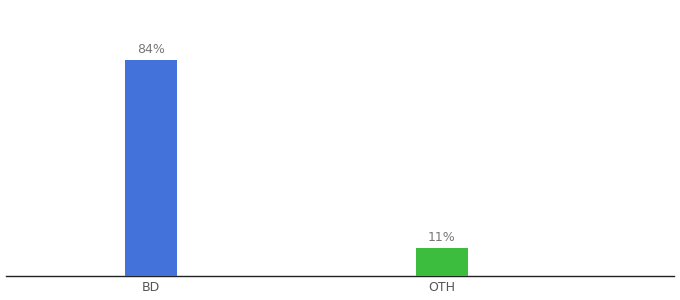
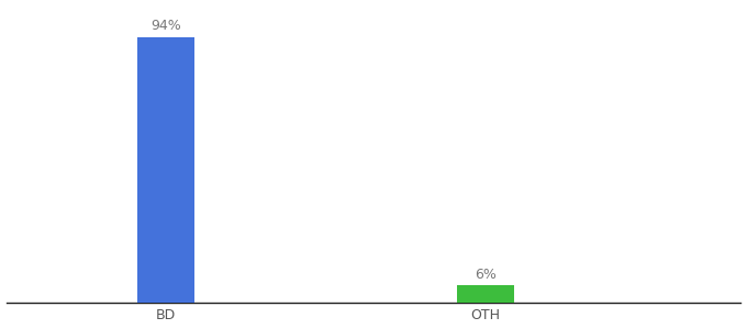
BD: 84% -> 94%
OTH: 11% -> 6%
